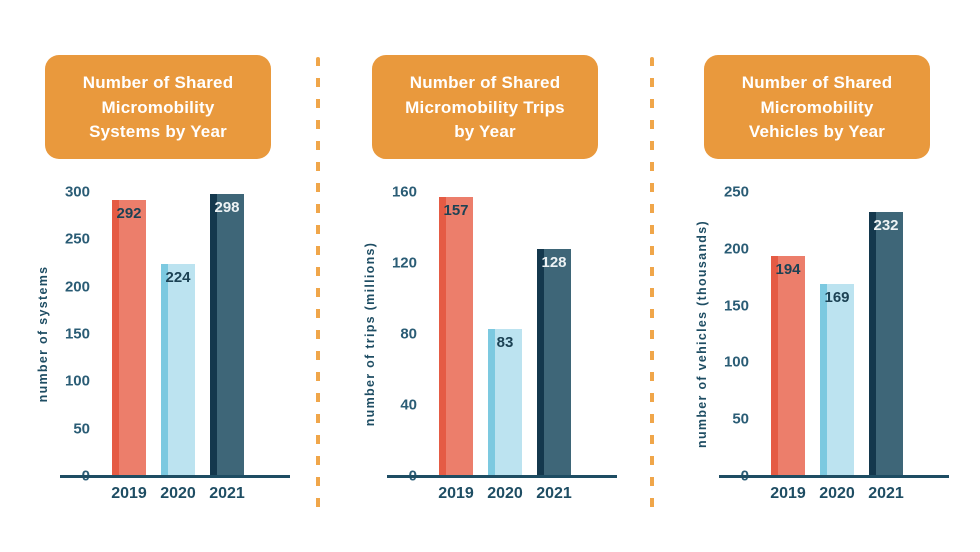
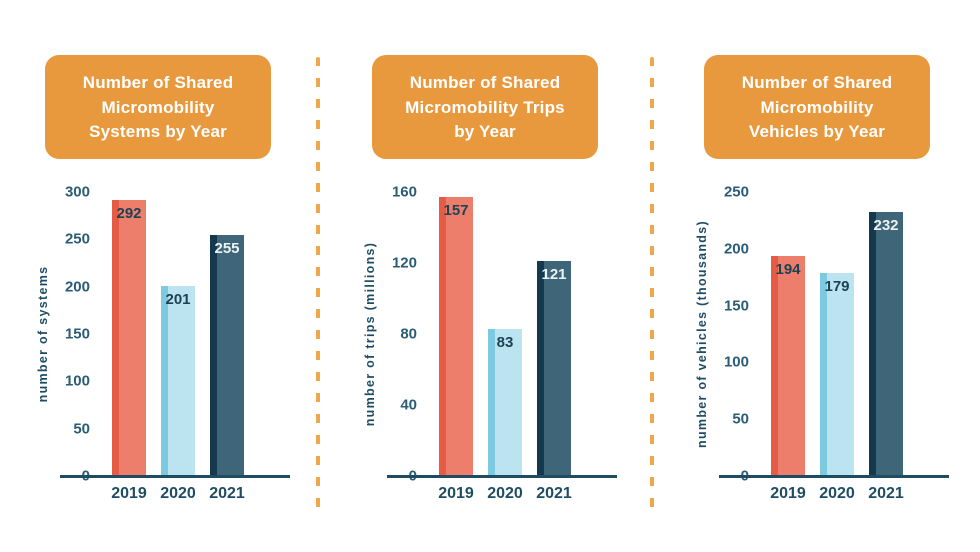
Number of Shared Micromobility Systems by Year/2020: 224 -> 201
Number of Shared Micromobility Systems by Year/2021: 298 -> 255
Number of Shared Micromobility Trips by Year/2021: 128 -> 121
Number of Shared Micromobility Vehicles by Year/2020: 169 -> 179
